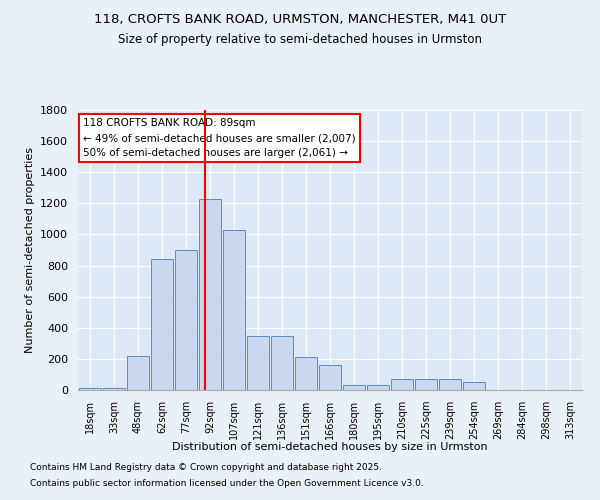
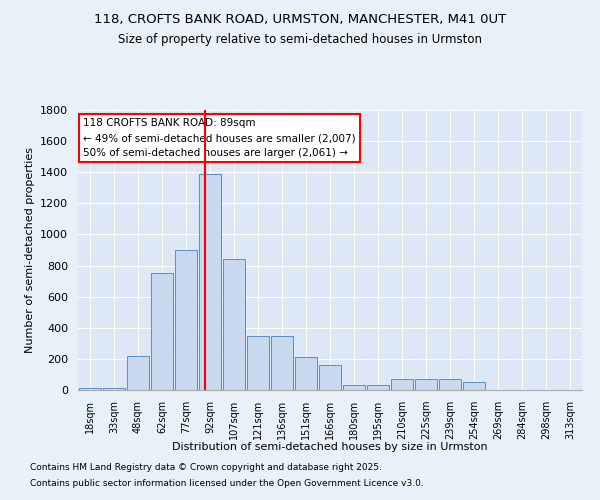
62sqm: 840 -> 750
92sqm: 1230 -> 1390
107sqm: 1030 -> 840
